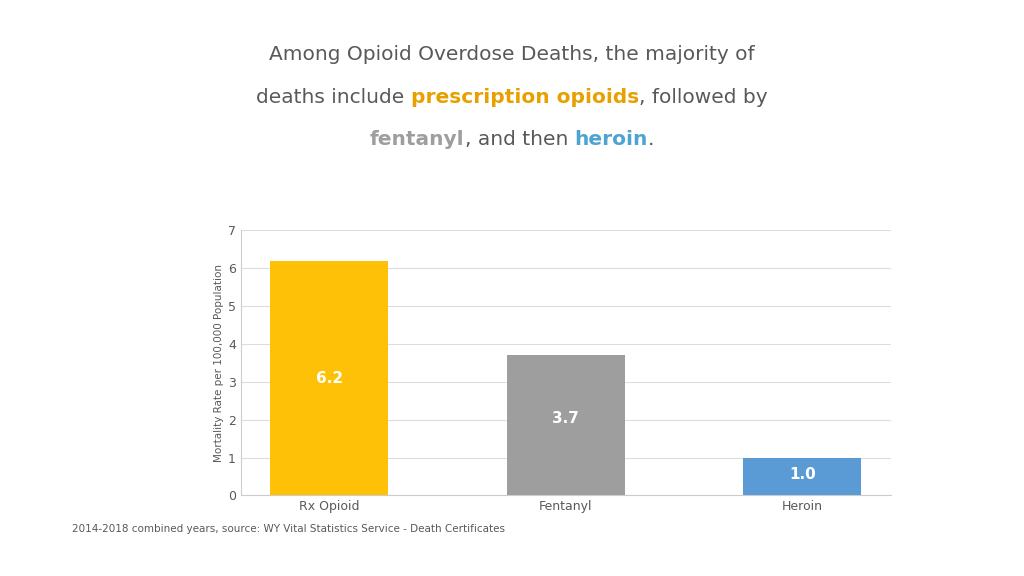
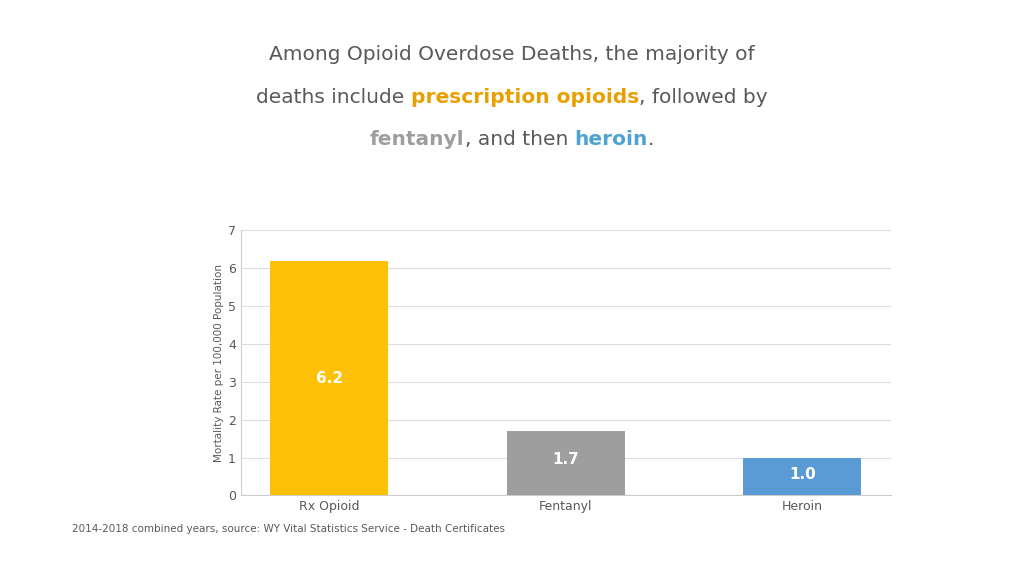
Fentanyl: 3.7 -> 1.7
